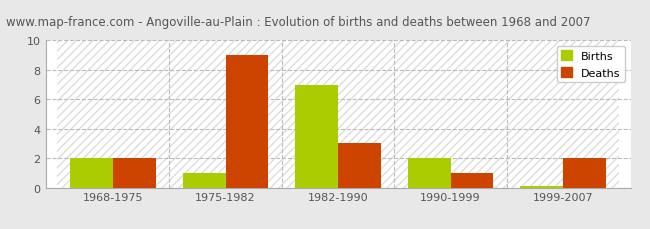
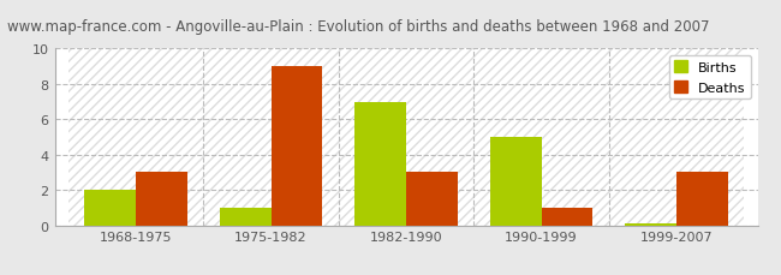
Deaths/1968-1975: 2 -> 3
Births/1990-1999: 2.0 -> 5.0
Deaths/1999-2007: 2 -> 3
